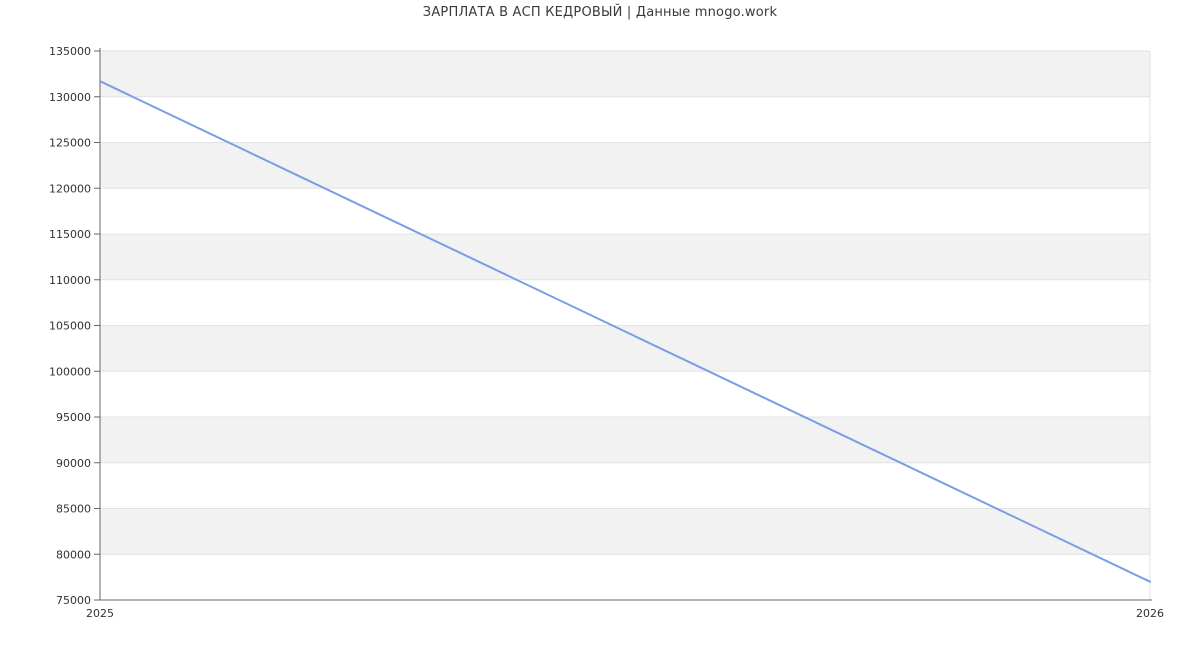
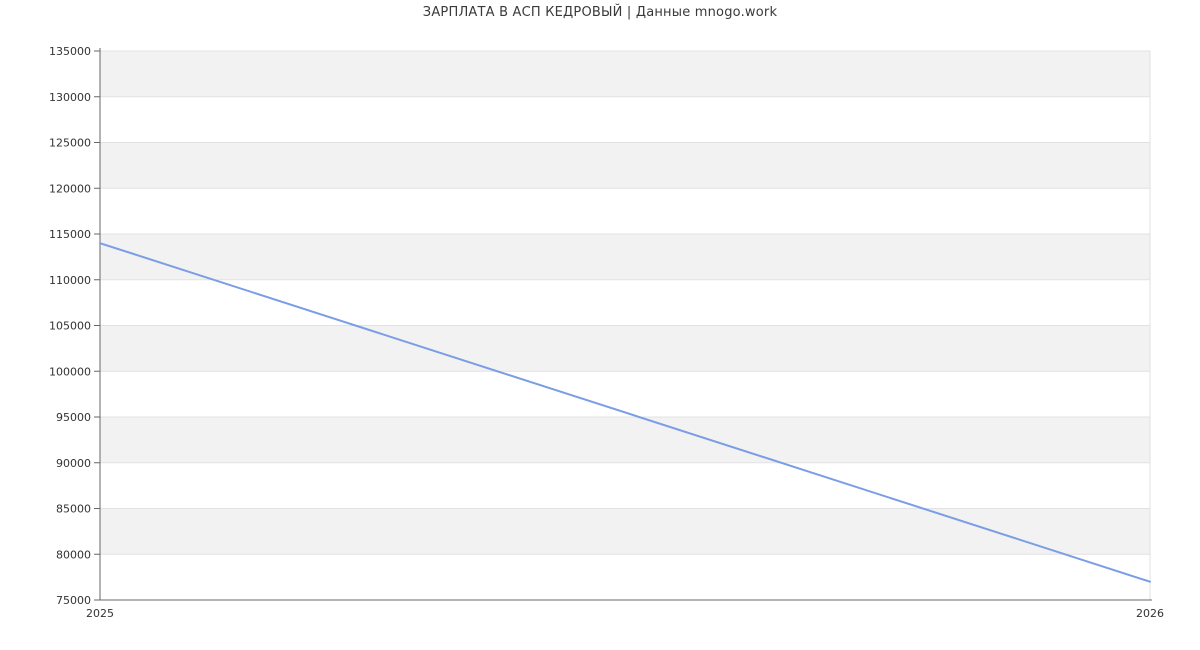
2025: 132000 -> 114000
